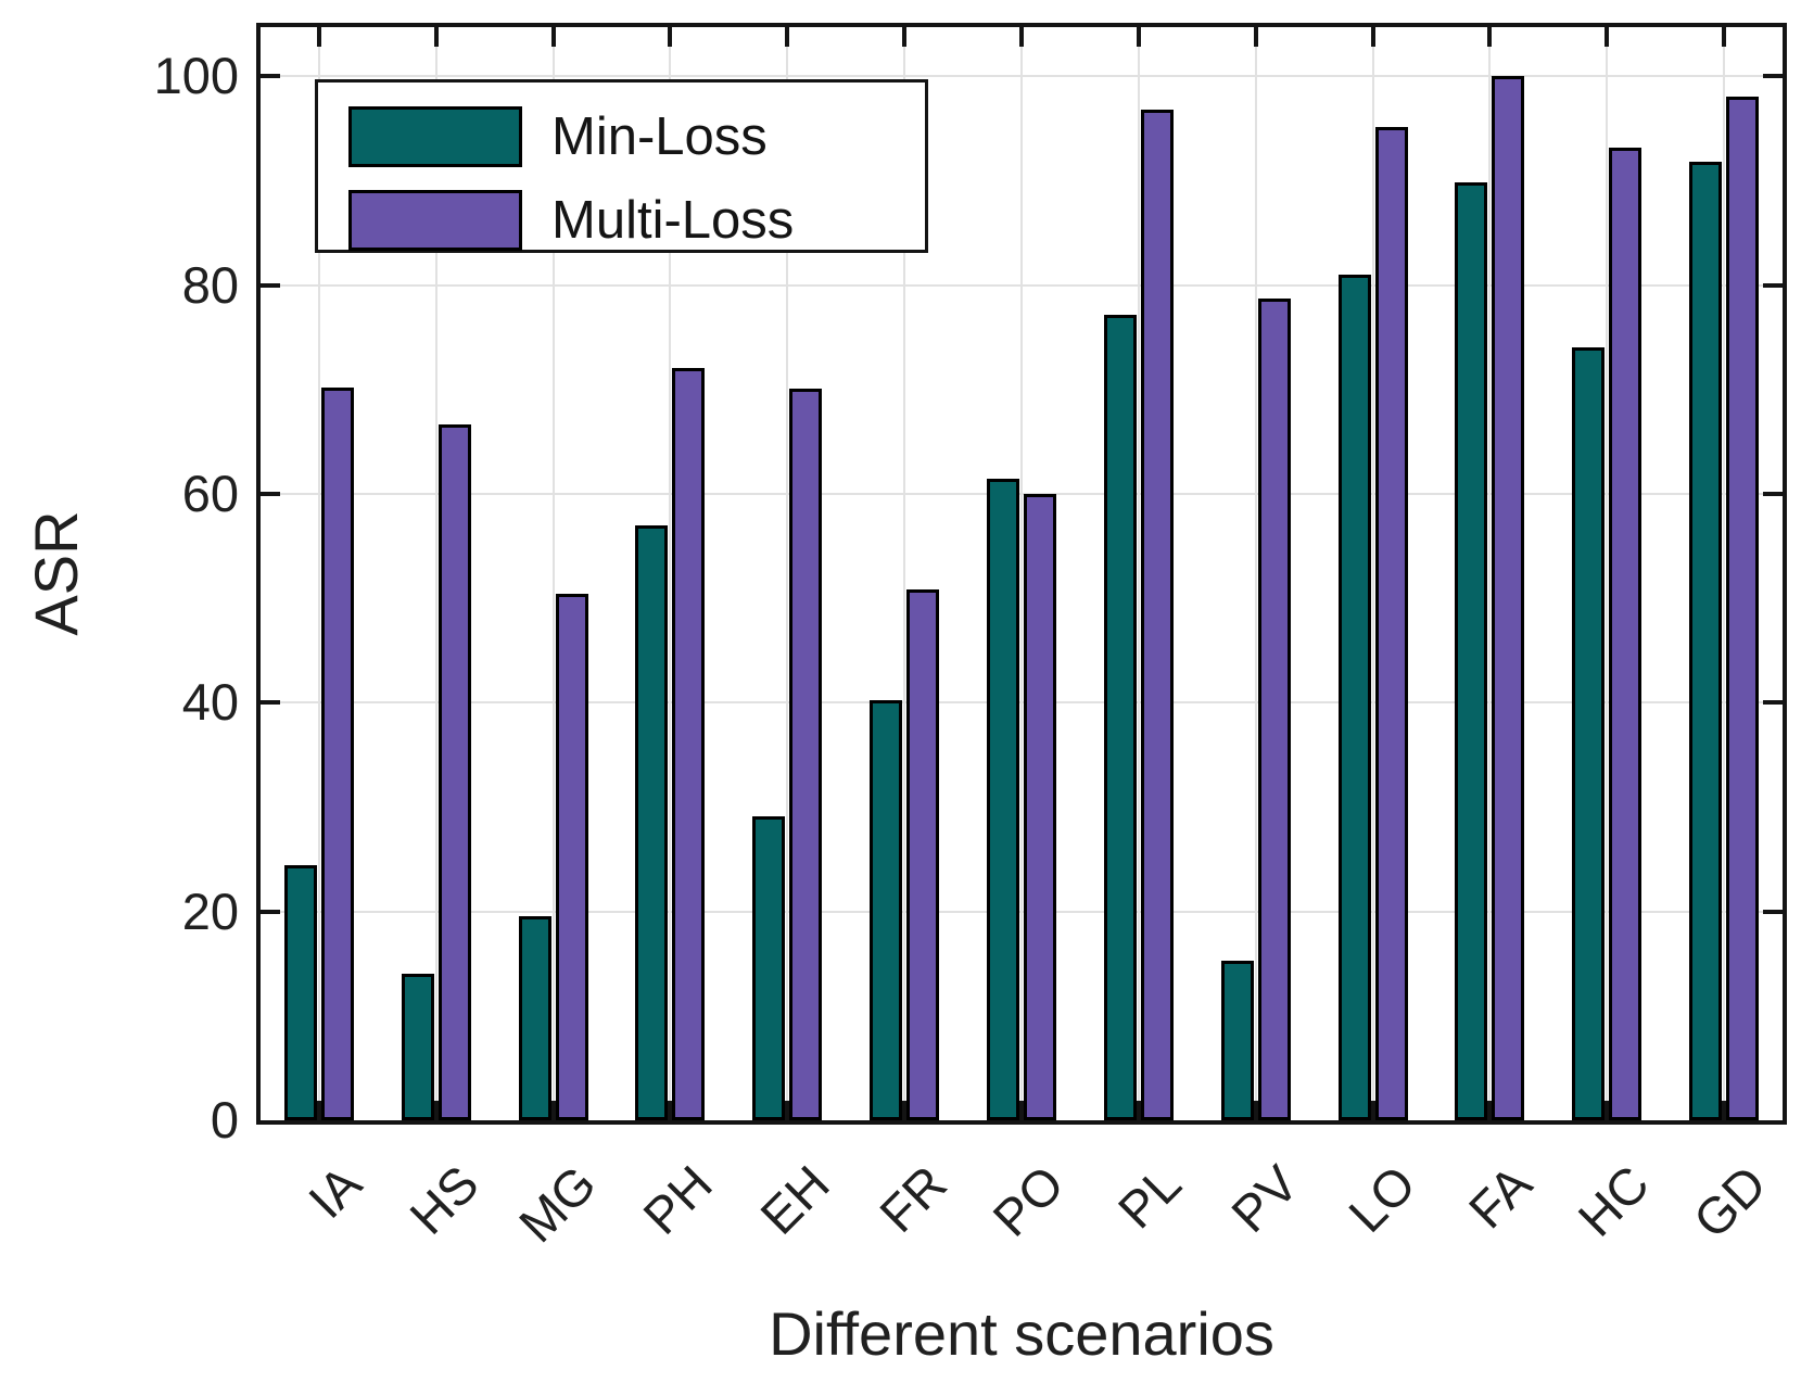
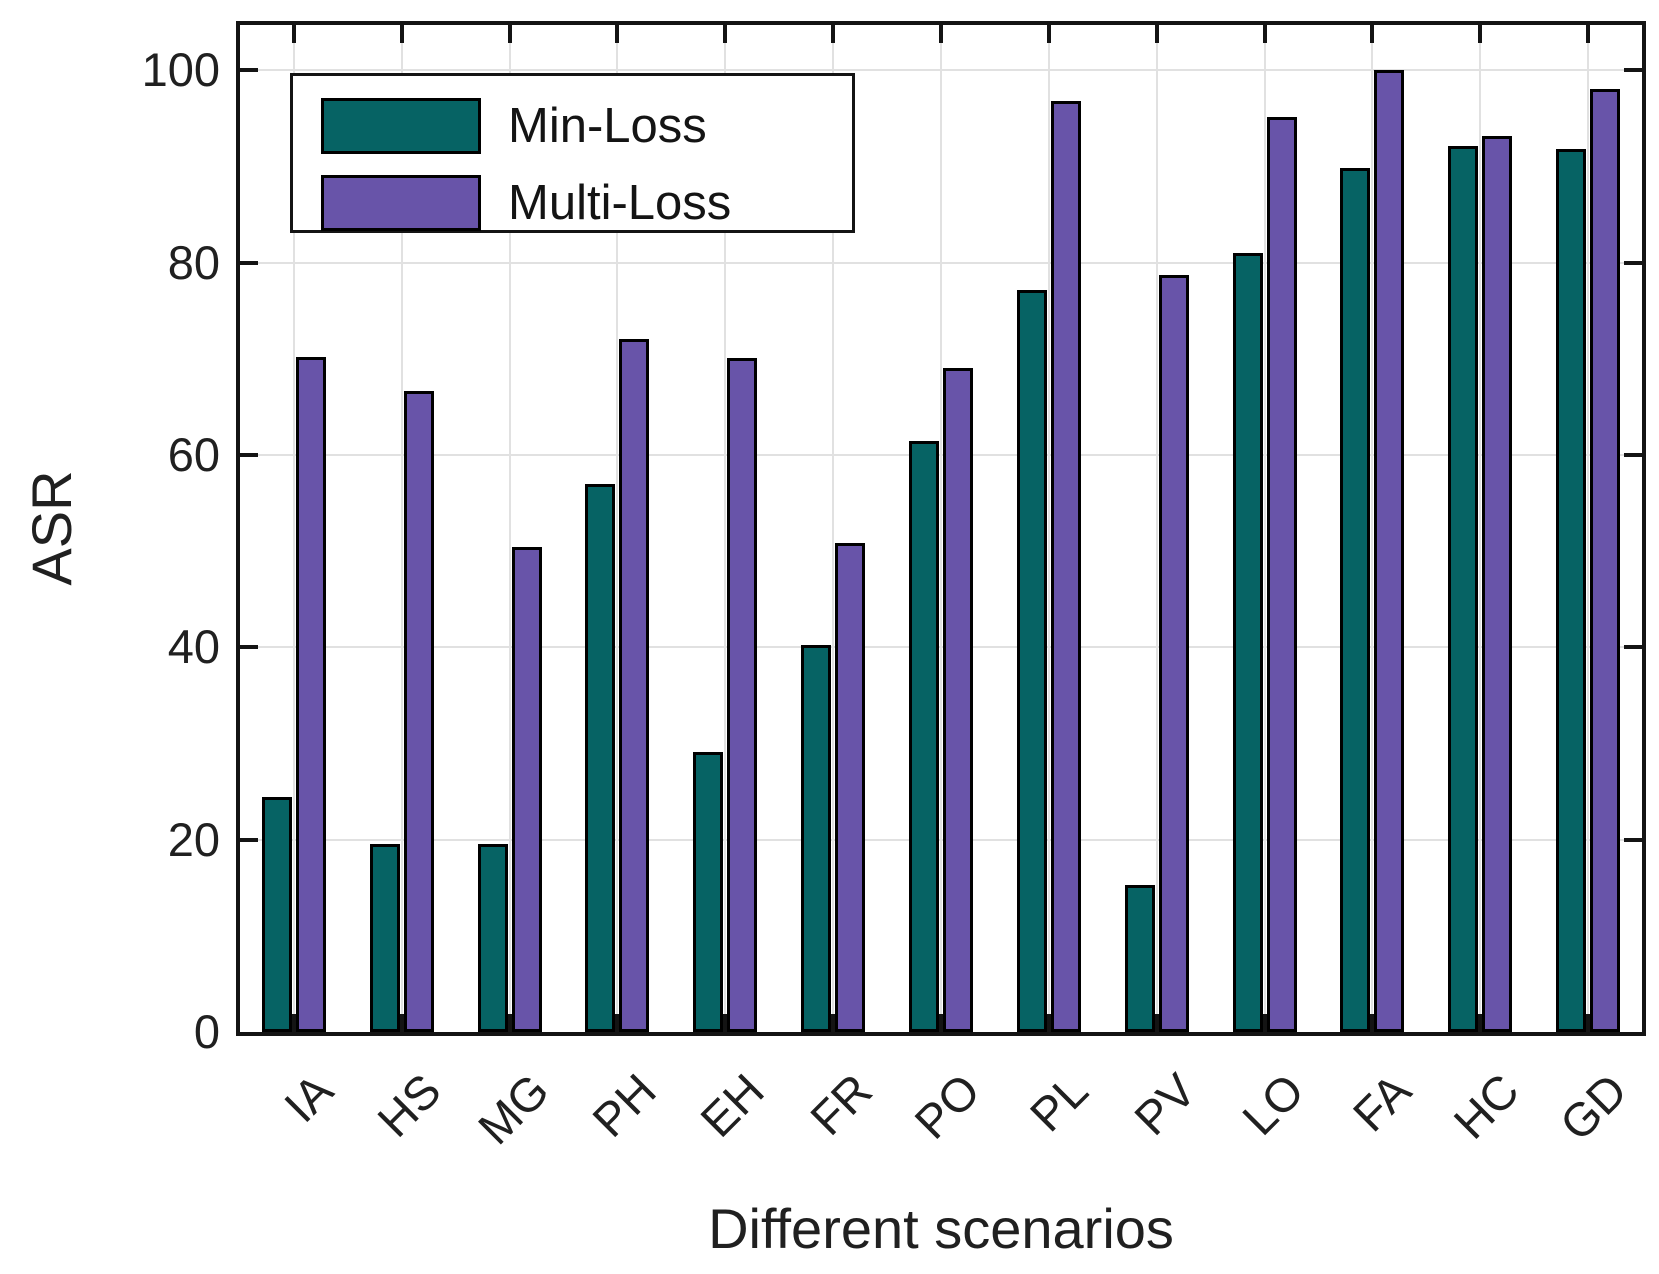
Min-Loss/HS: 14 -> 20
Multi-Loss/PO: 60 -> 69
Min-Loss/HC: 74 -> 92
